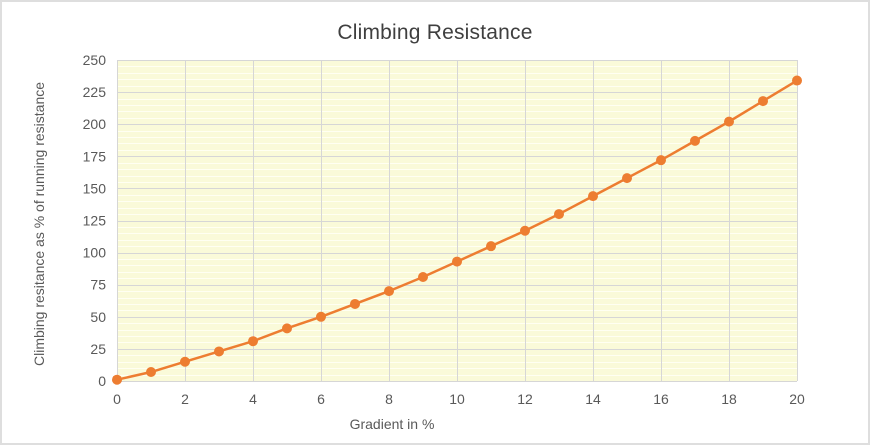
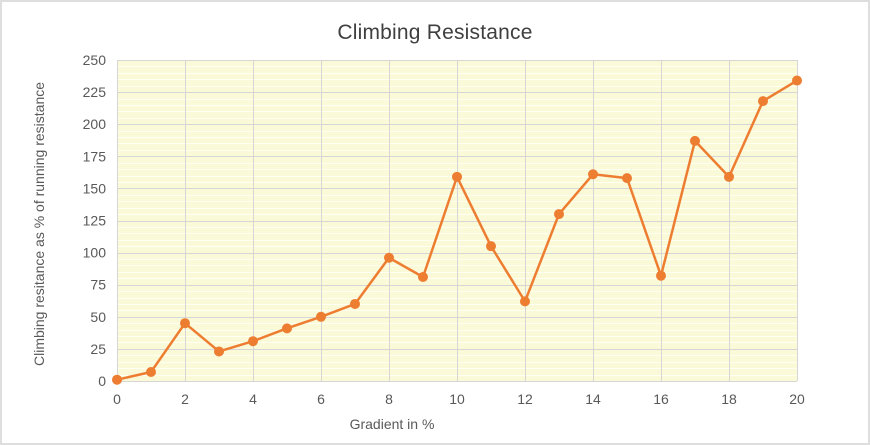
2: 15 -> 45
8: 70 -> 96
10: 93 -> 159
12: 117 -> 62
14: 144 -> 161
16: 172 -> 82
18: 202 -> 159
